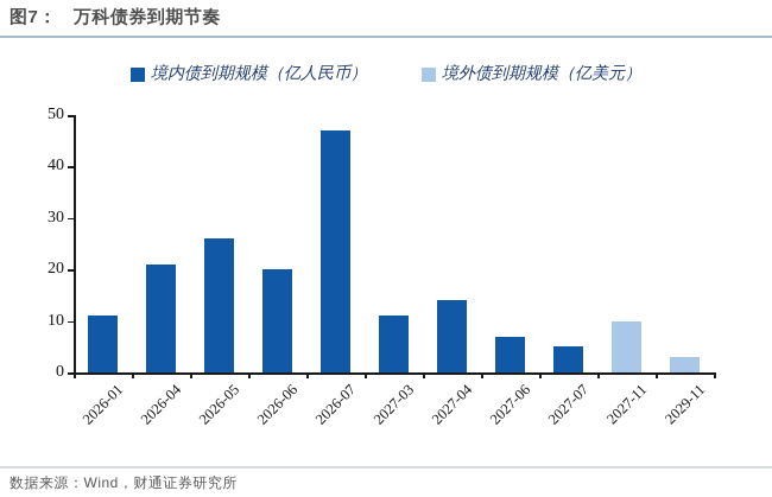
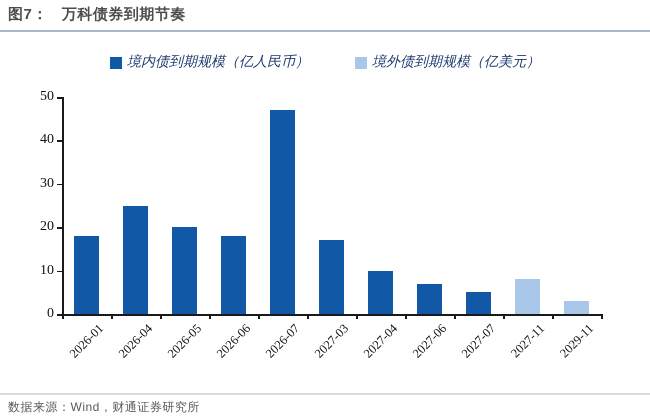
境内债到期规模（亿人民币）/2026-01: 11 -> 18
境内债到期规模（亿人民币）/2026-04: 21 -> 25
境内债到期规模（亿人民币）/2026-05: 26 -> 20
境内债到期规模（亿人民币）/2026-06: 20 -> 18
境内债到期规模（亿人民币）/2027-03: 11 -> 17
境内债到期规模（亿人民币）/2027-04: 14 -> 10
境外债到期规模（亿美元）/2027-11: 10 -> 8
